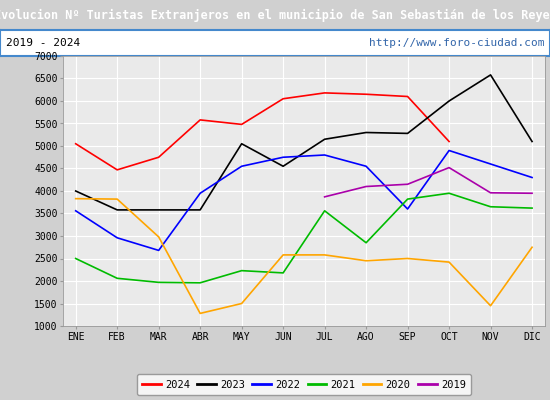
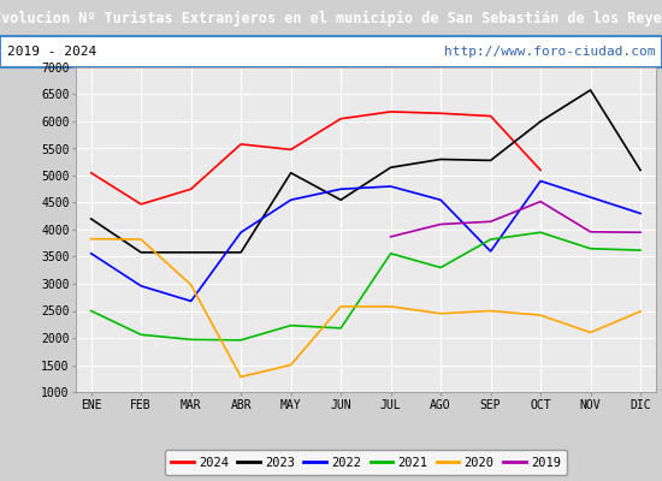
2023/ENE: 4000 -> 4200
2021/AGO: 2850 -> 3300
2020/NOV: 1450 -> 2100
2020/DIC: 2750 -> 2490
